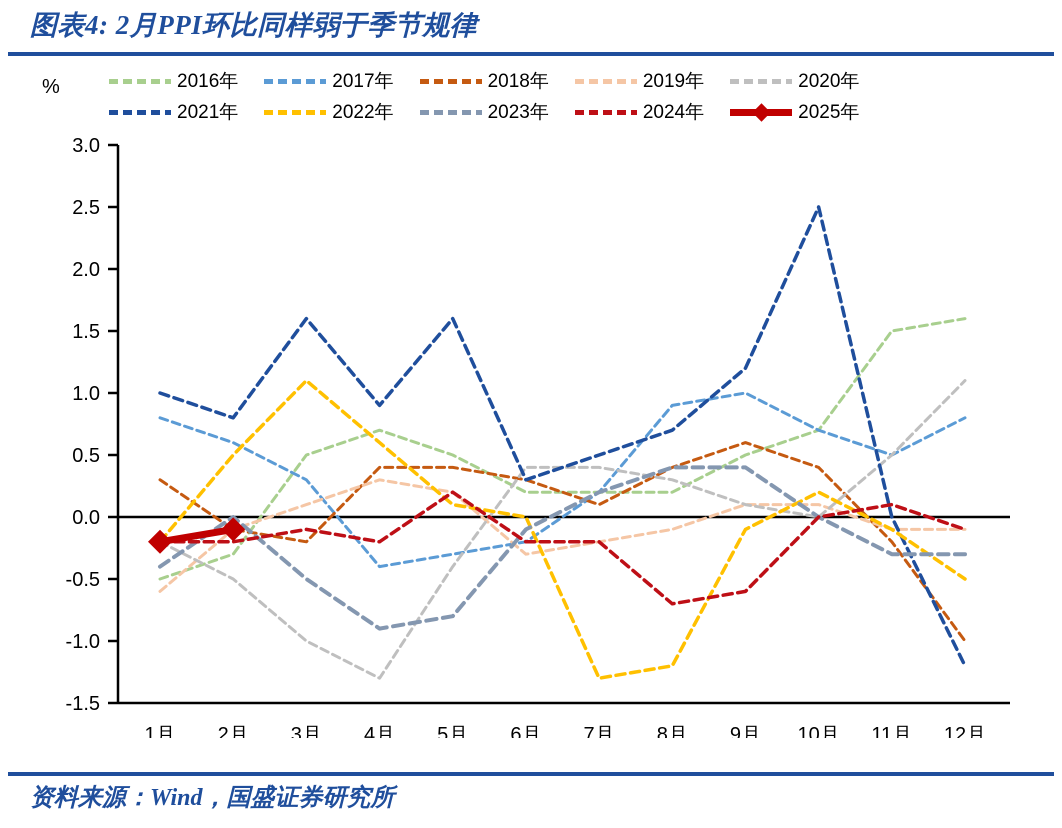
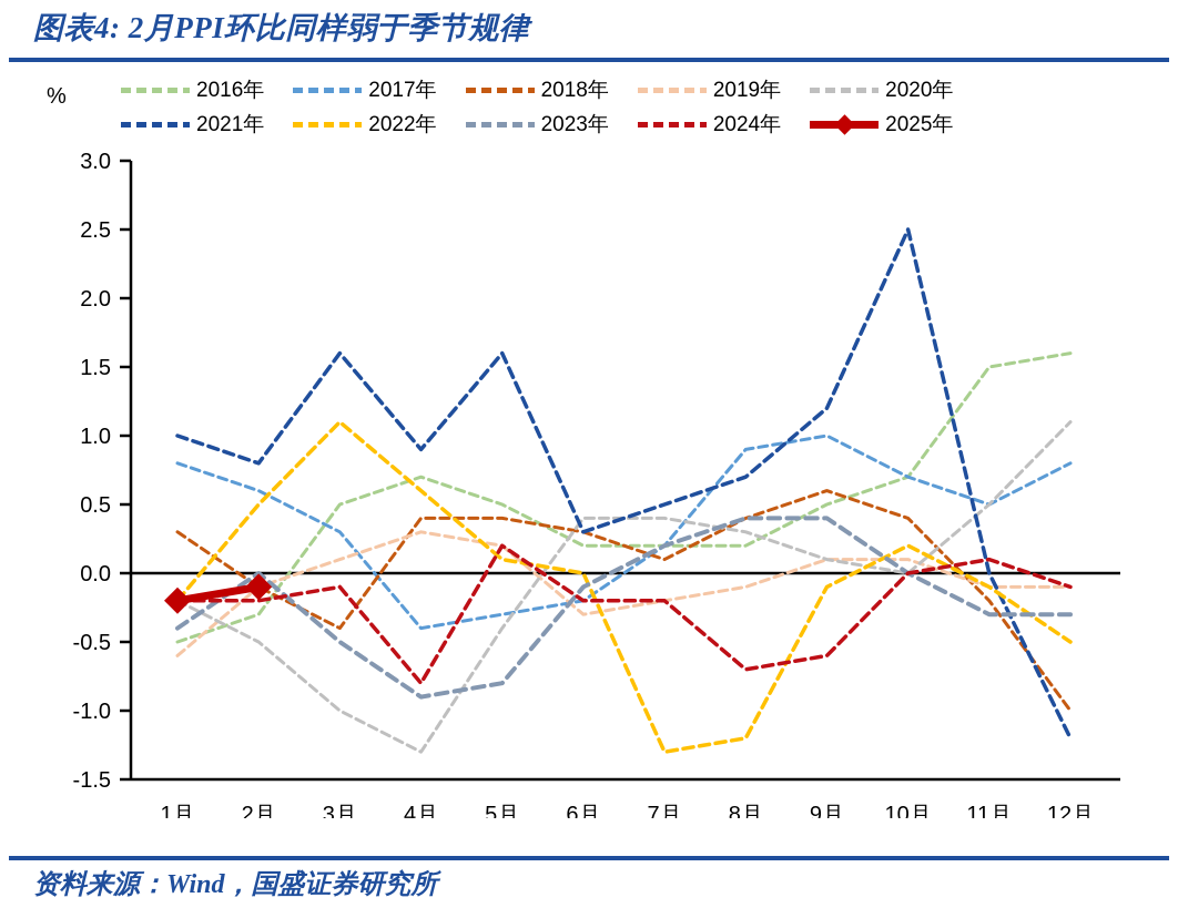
2018年/3月: -0.2 -> -0.4
2024年/4月: -0.2 -> -0.8
